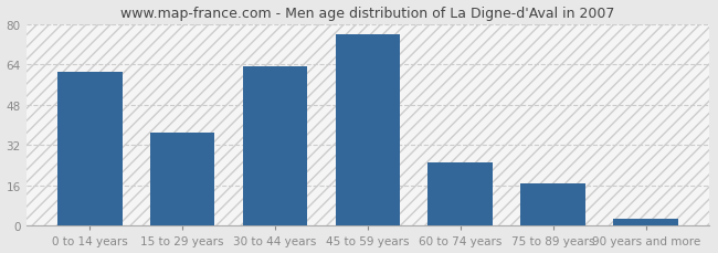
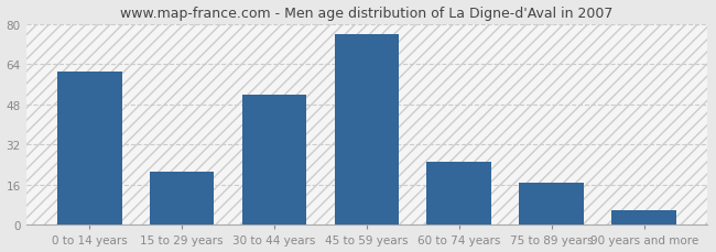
15 to 29 years: 37 -> 21
30 to 44 years: 63 -> 52
90 years and more: 3 -> 6
